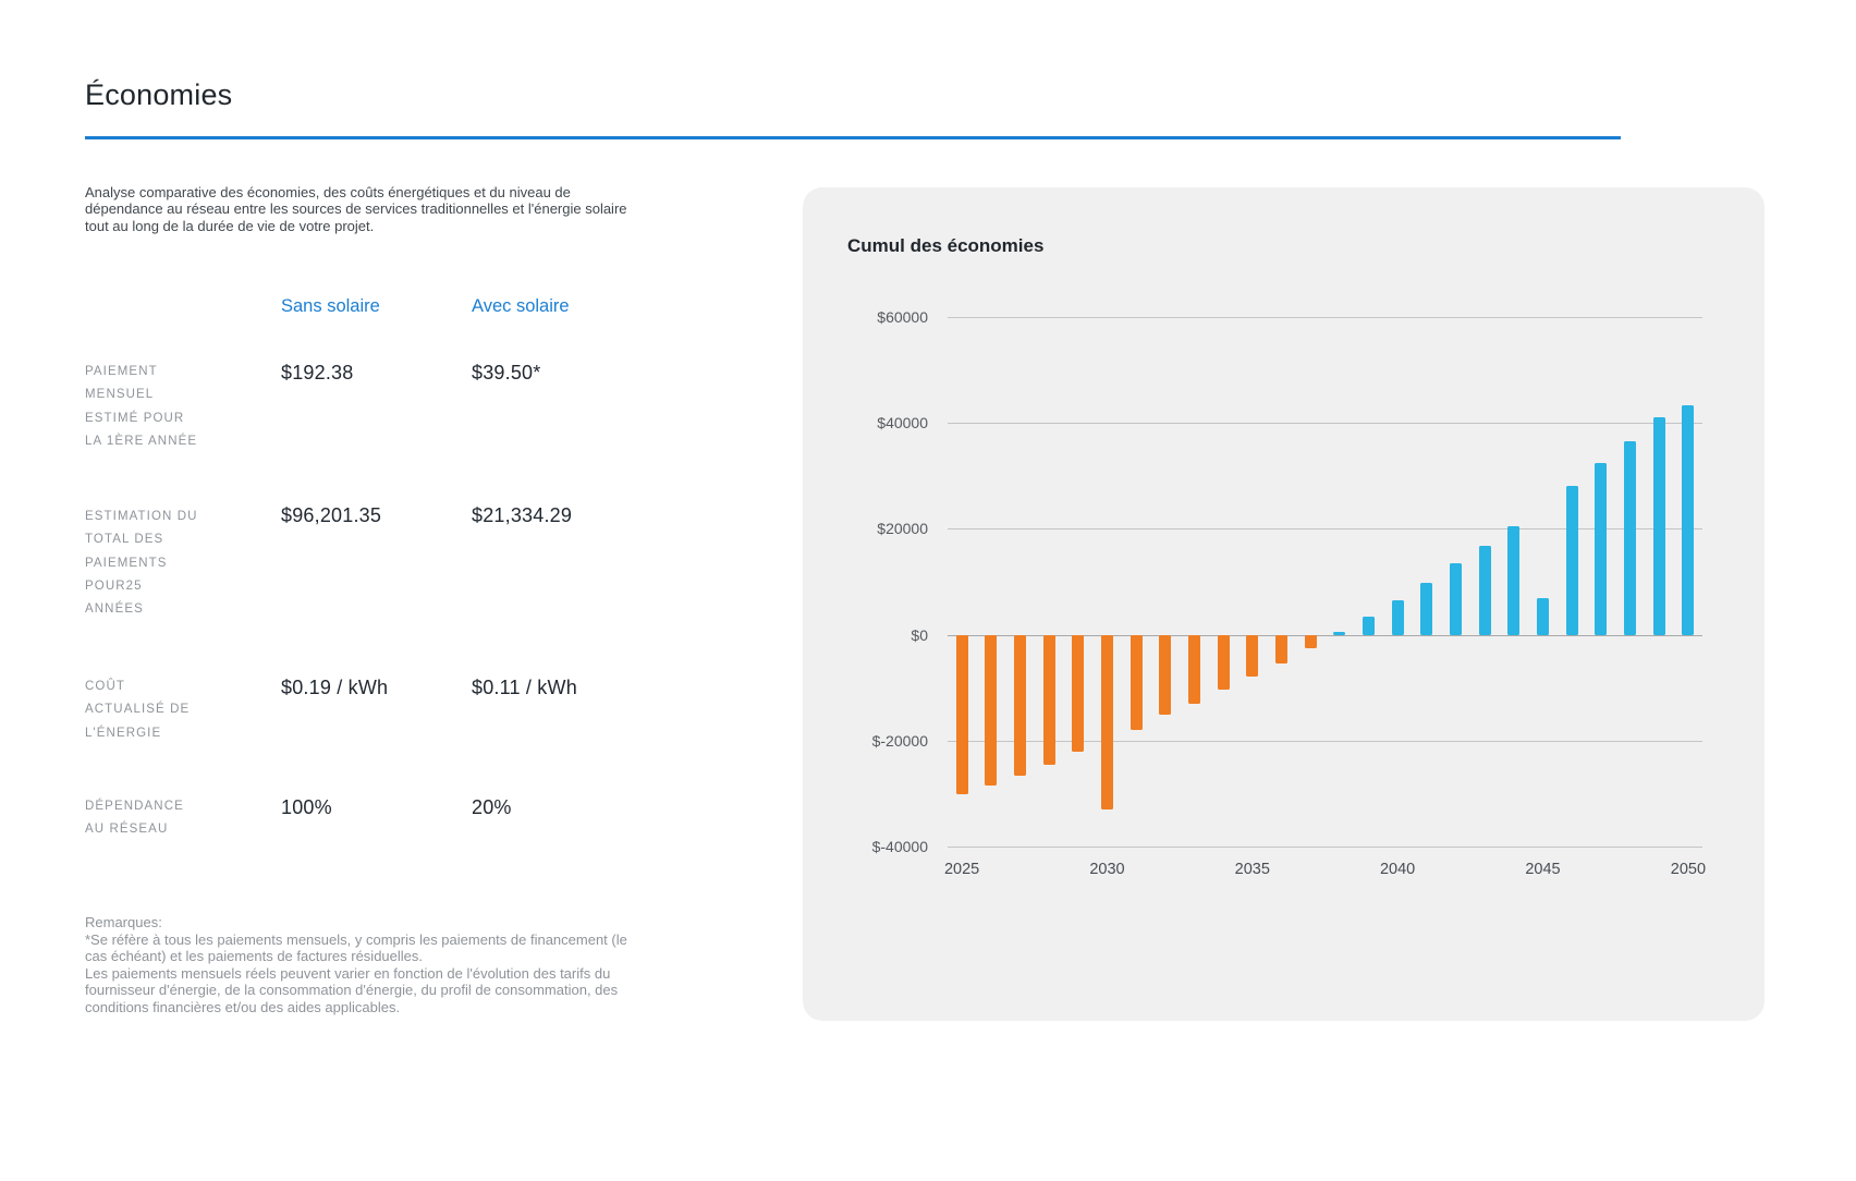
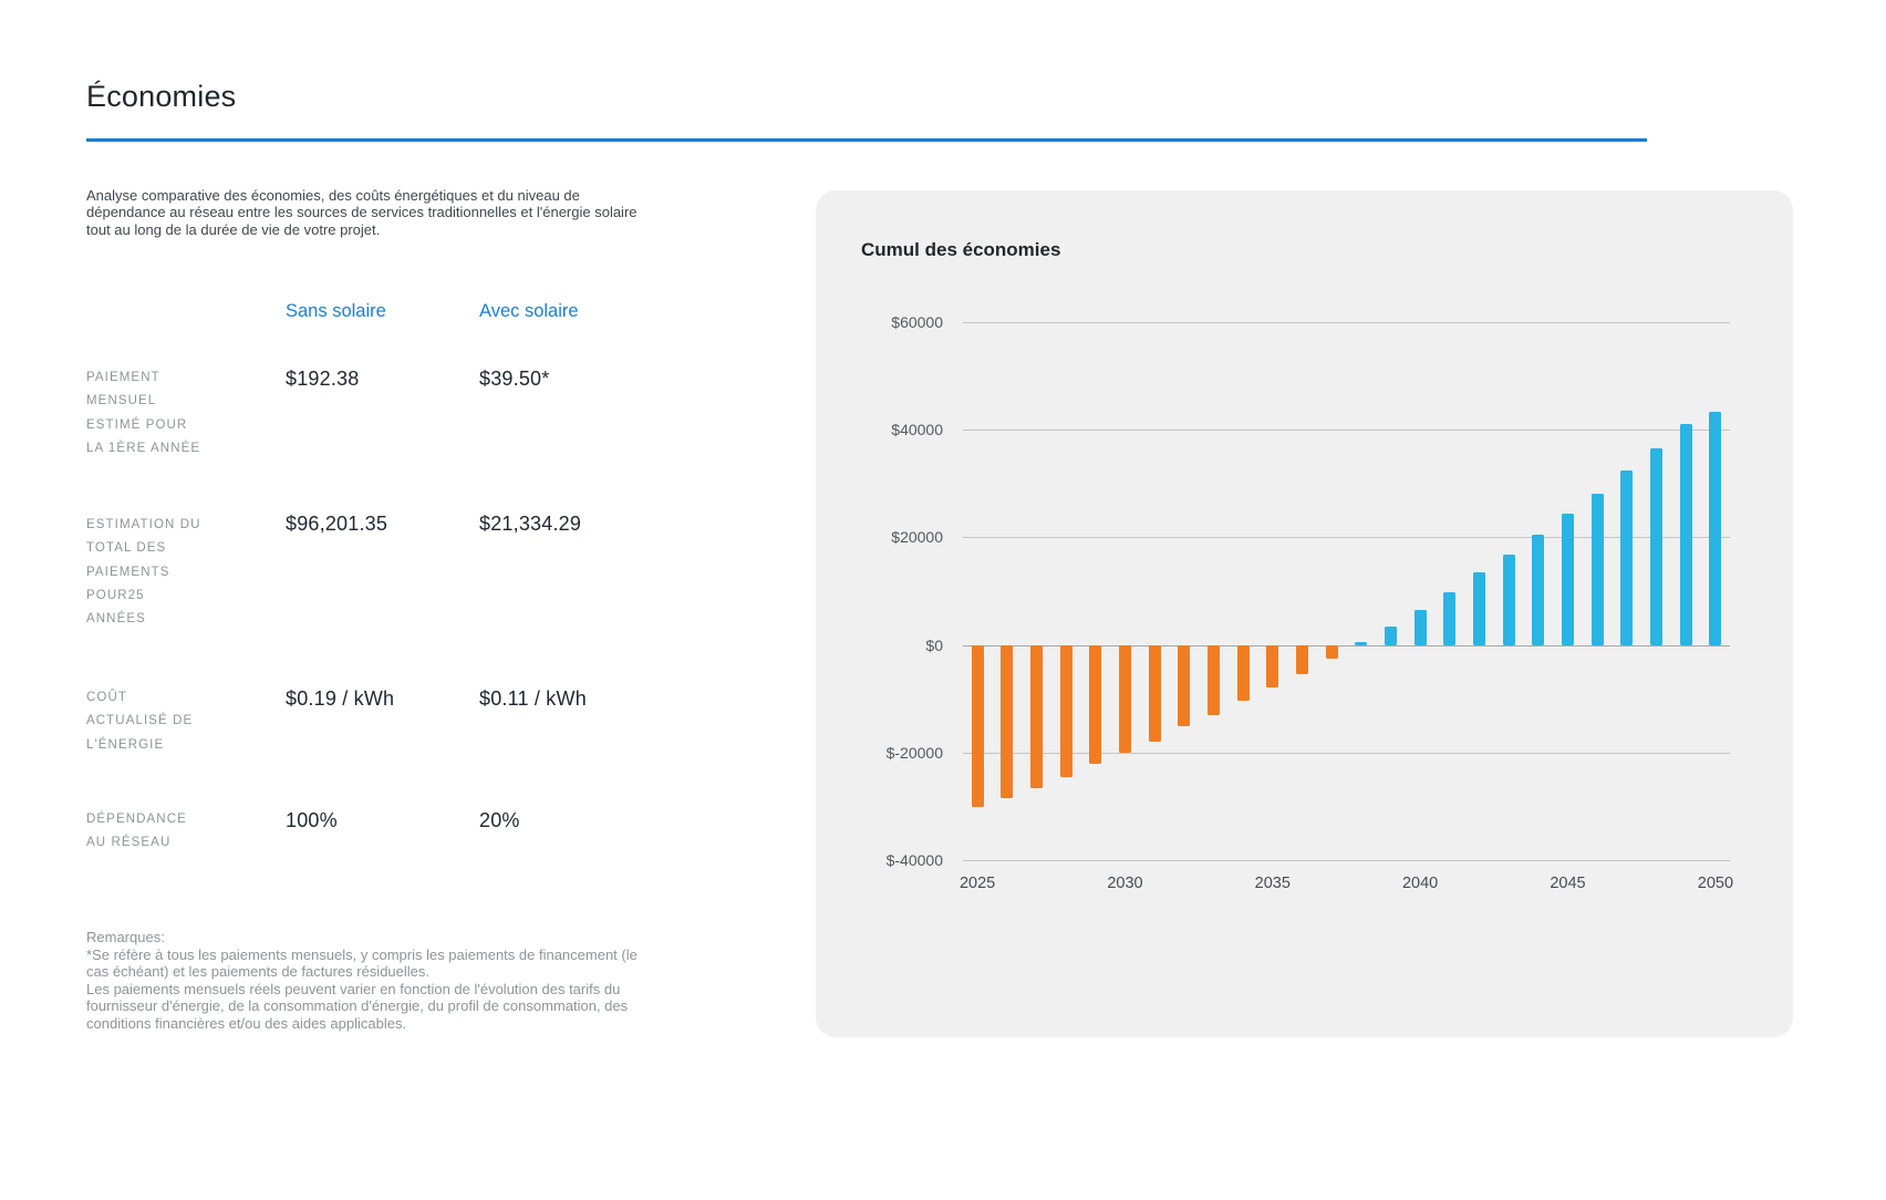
2030: -$33000 -> -$20000
2045: $7000 -> $24000
